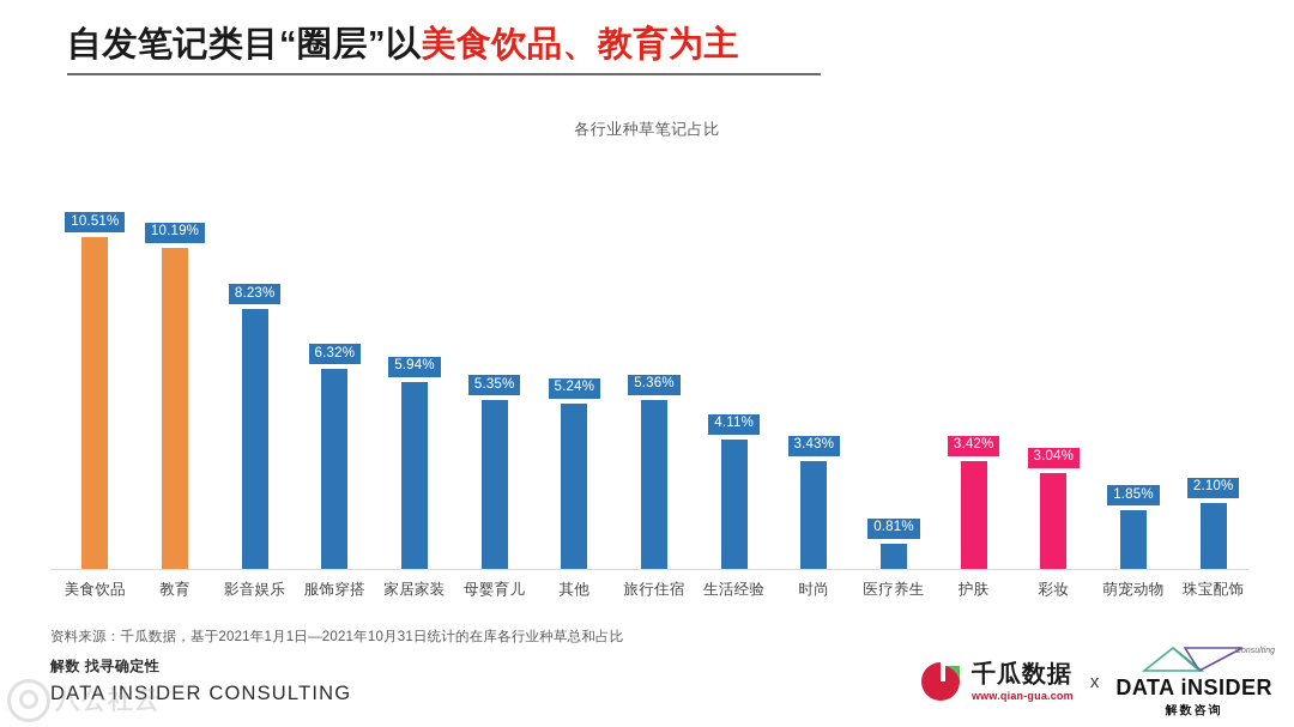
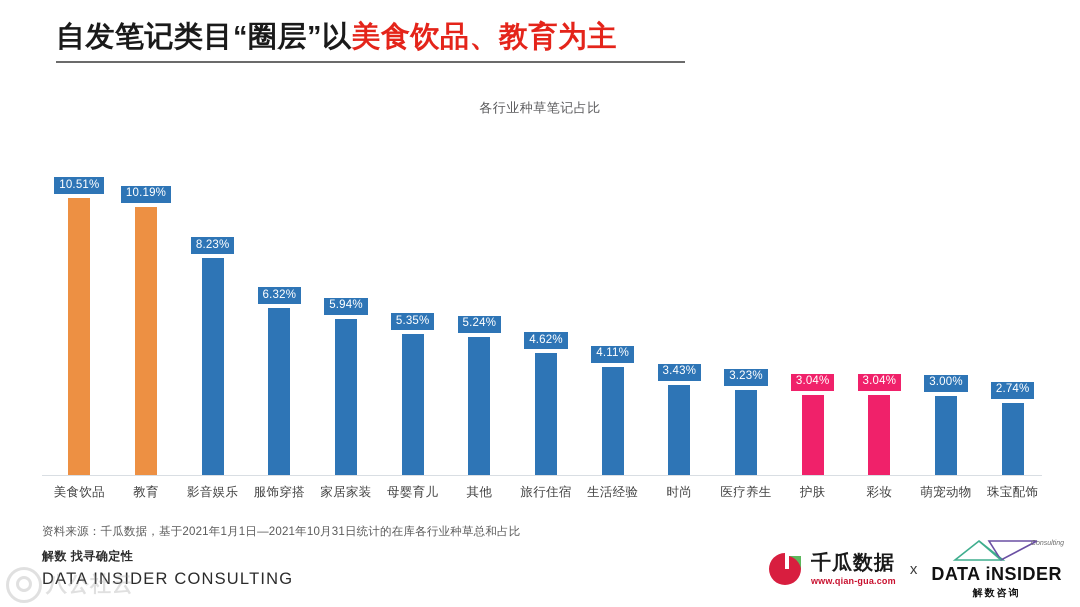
旅行住宿: 5.36% -> 4.62%
医疗养生: 0.81% -> 3.23%
护肤: 3.42% -> 3.04%
萌宠动物: 1.85% -> 3.00%
珠宝配饰: 2.10% -> 2.74%
